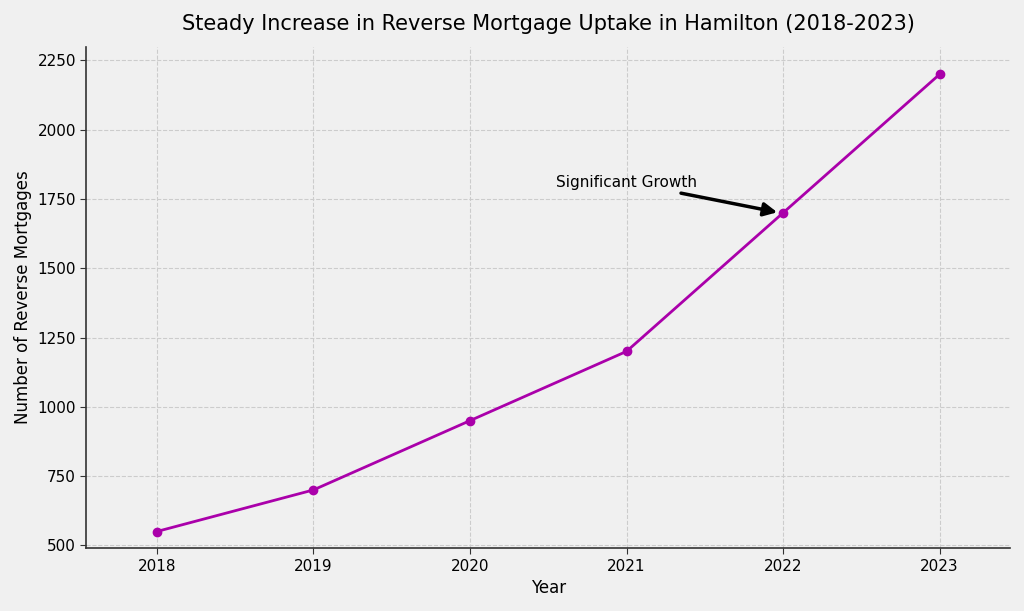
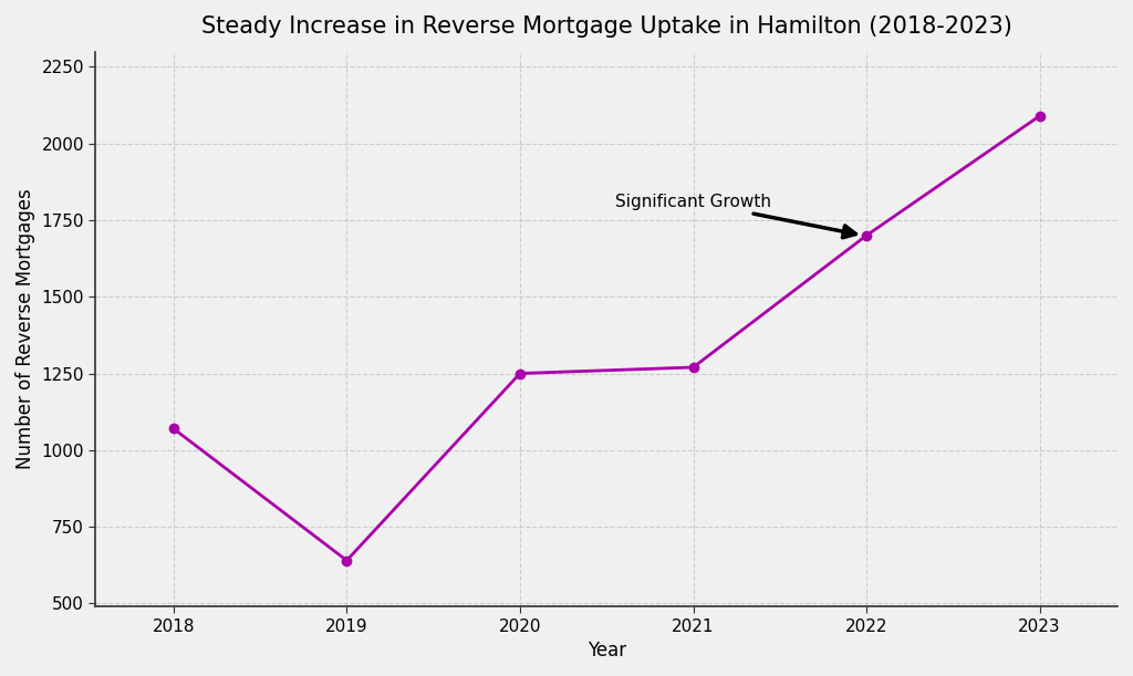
2018: 550 -> 1070
2019: 700 -> 640
2020: 950 -> 1250
2021: 1200 -> 1270
2023: 2200 -> 2090
